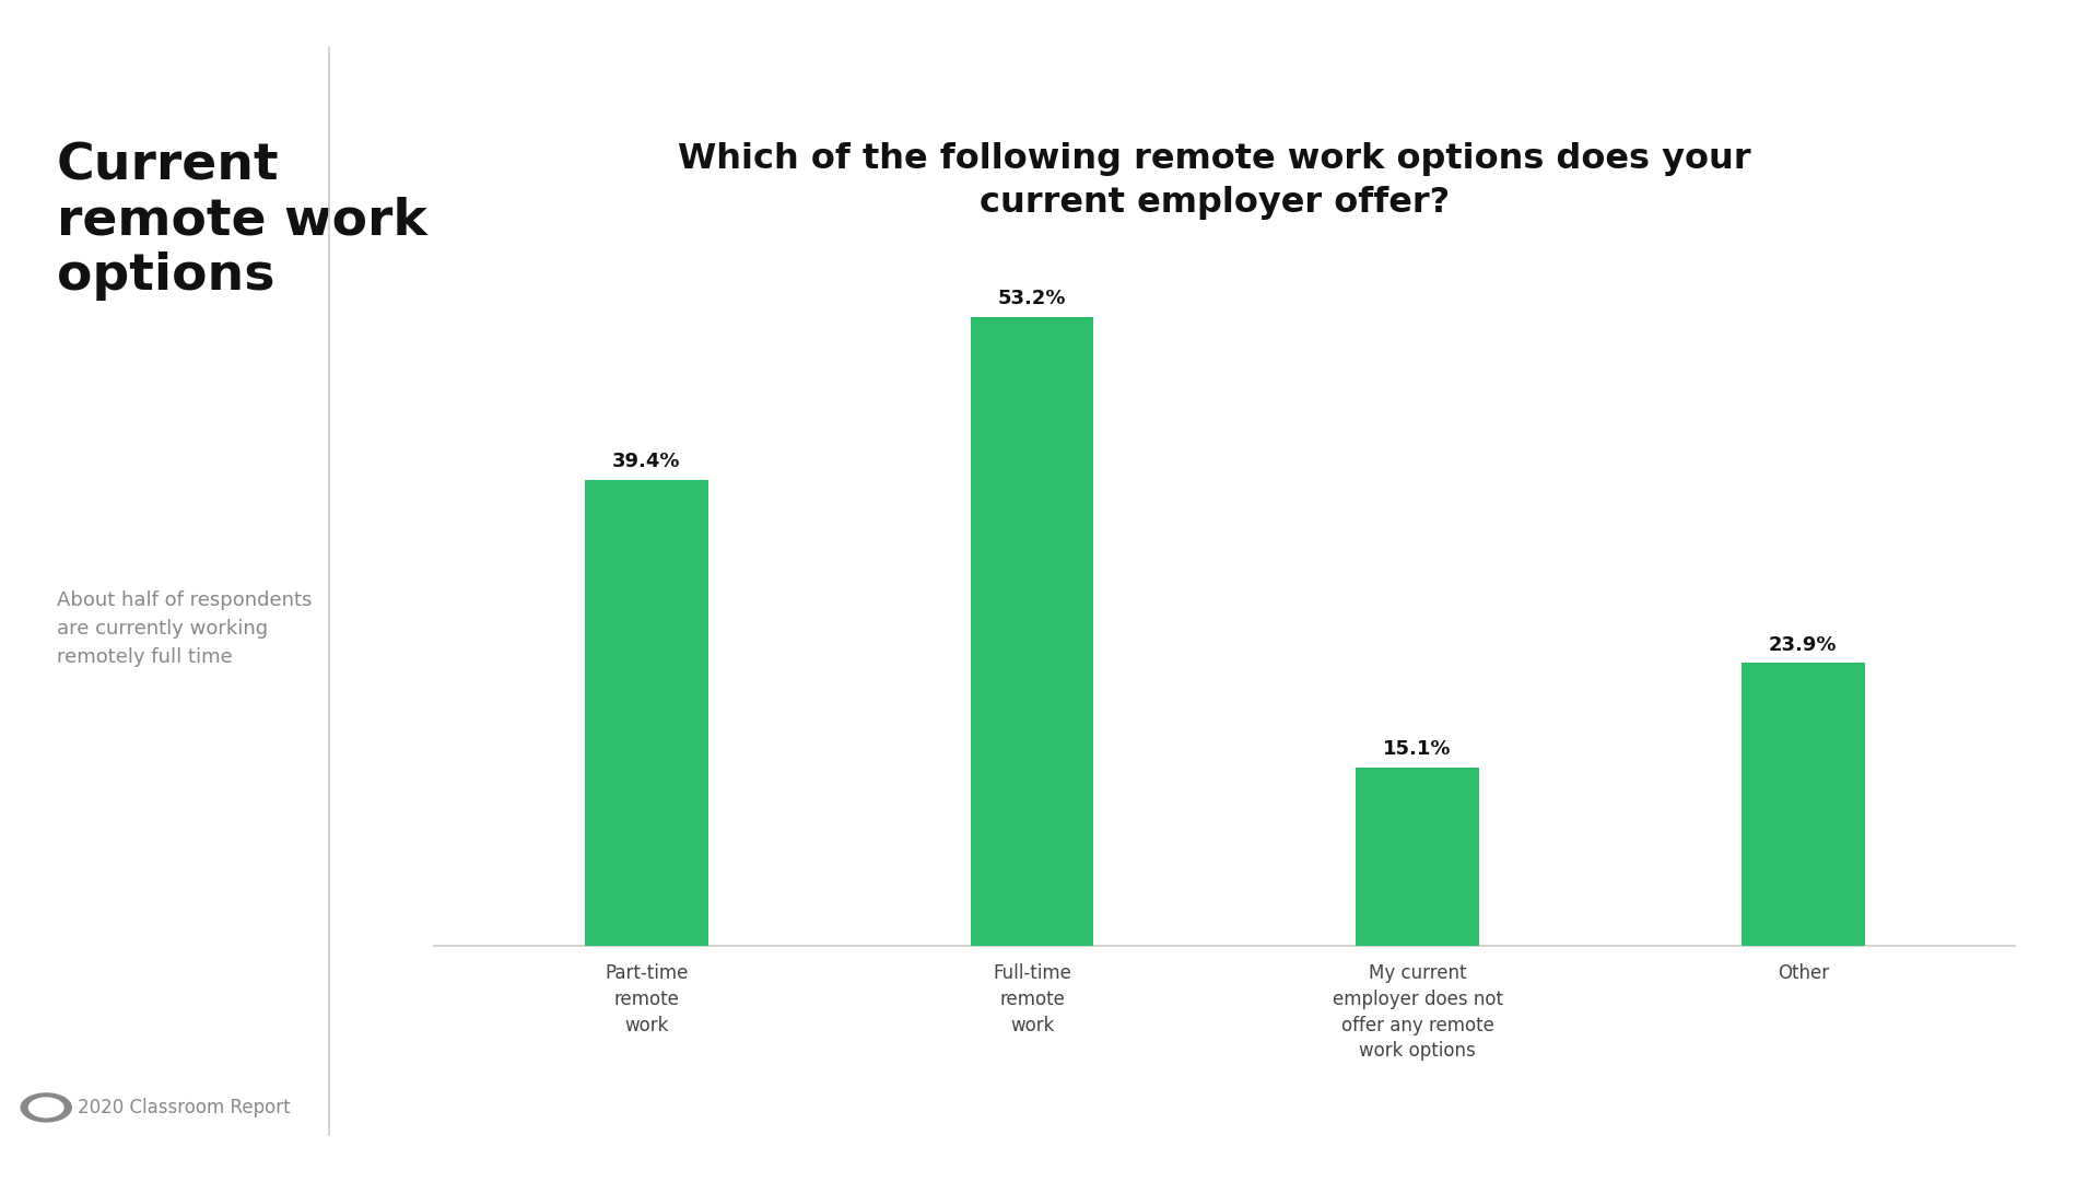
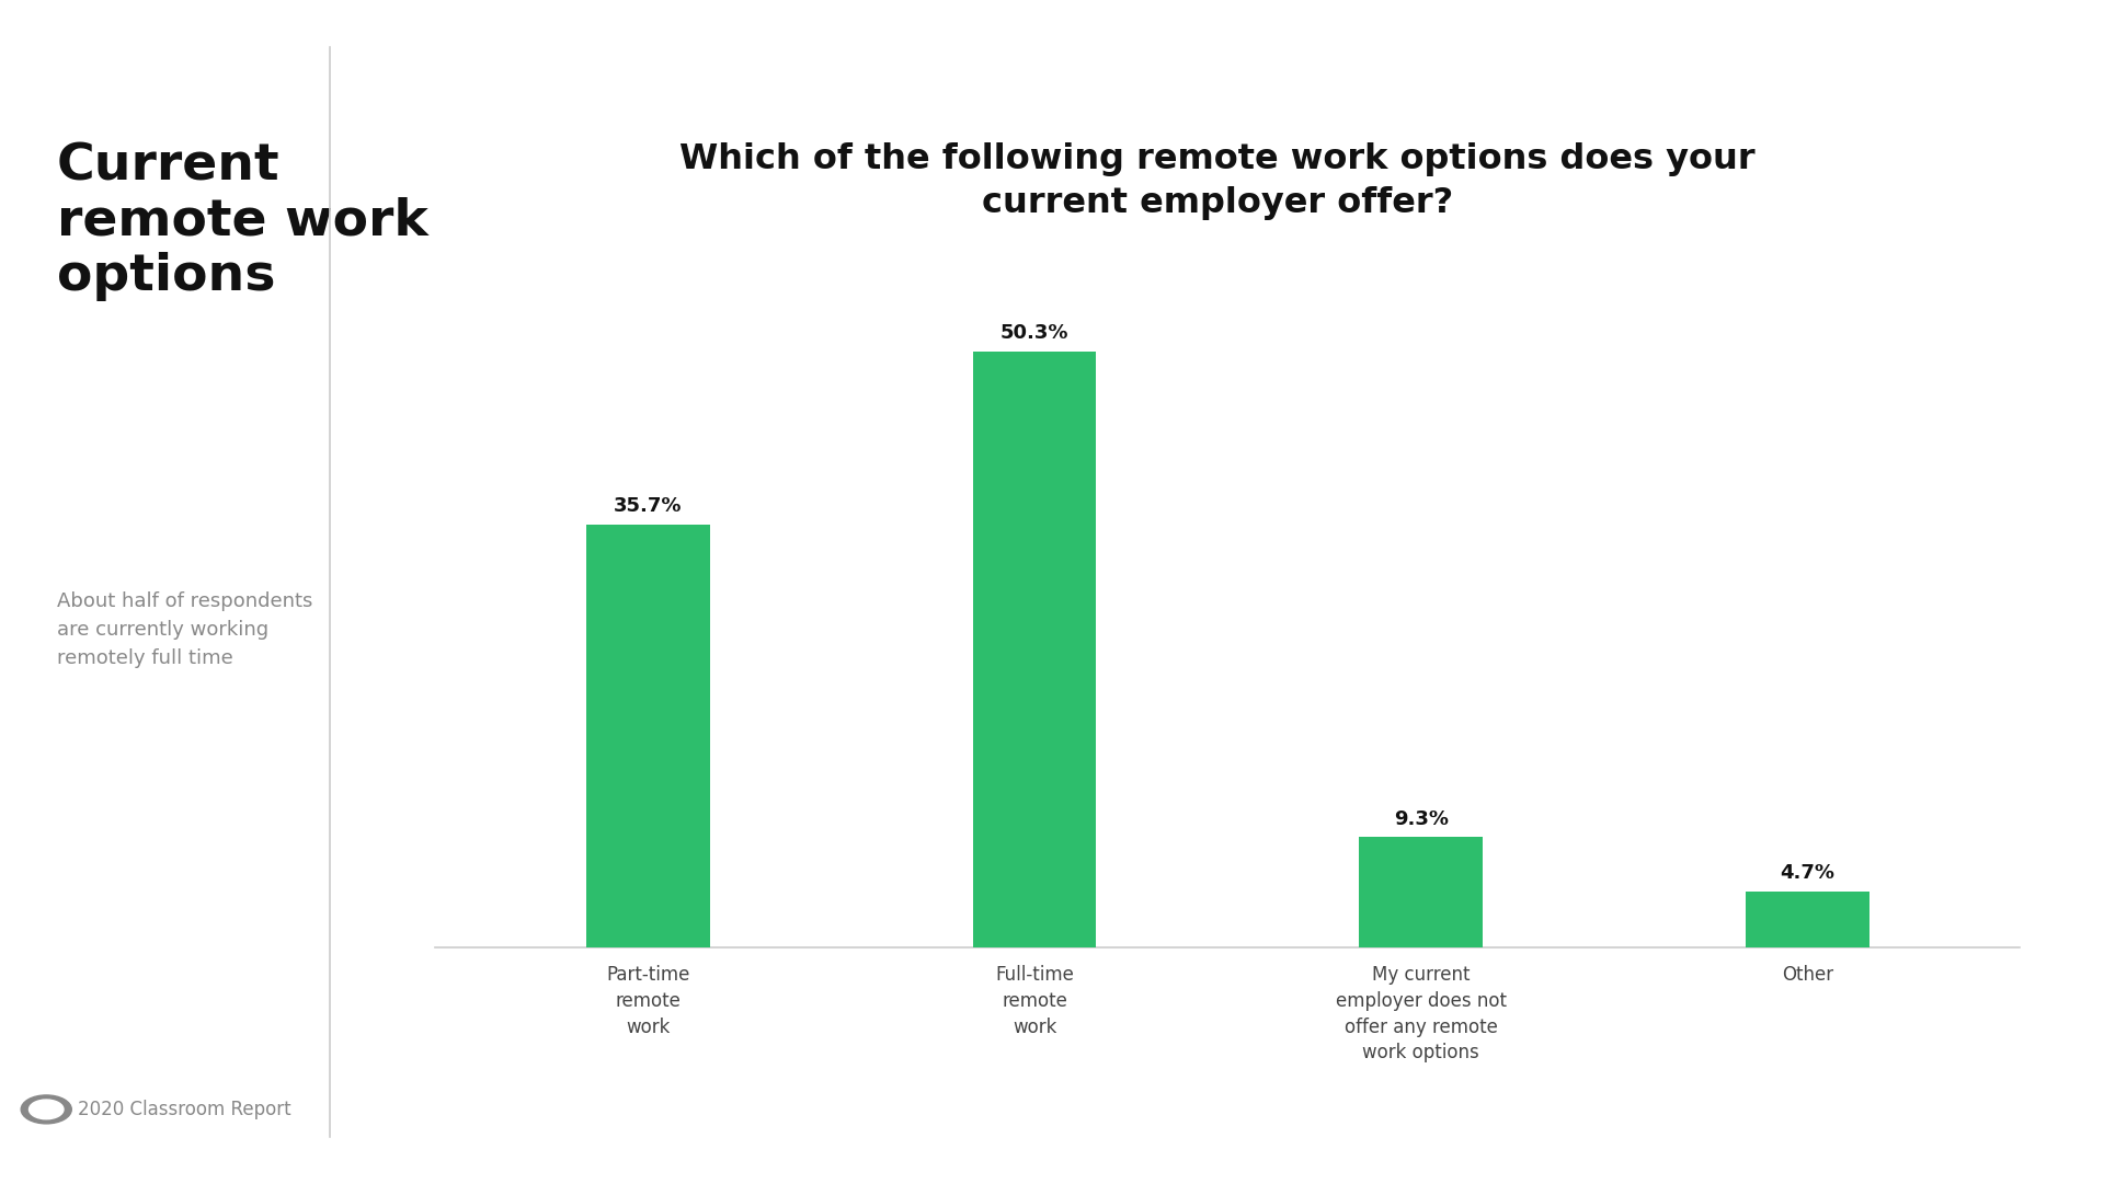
Part-time remote work: 39.4% -> 35.7%
Full-time remote work: 53.2% -> 50.3%
My current employer does not offer any remote work options: 15.1% -> 9.3%
Other: 23.9% -> 4.7%
